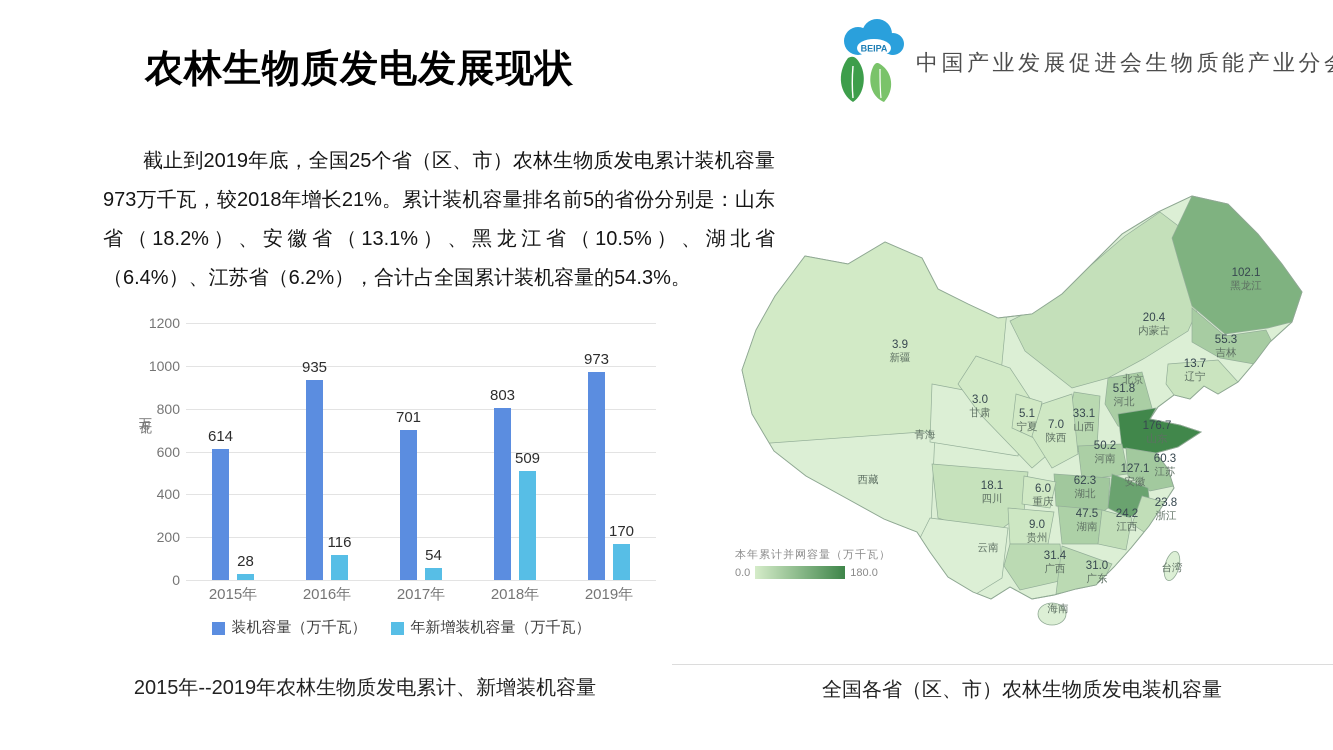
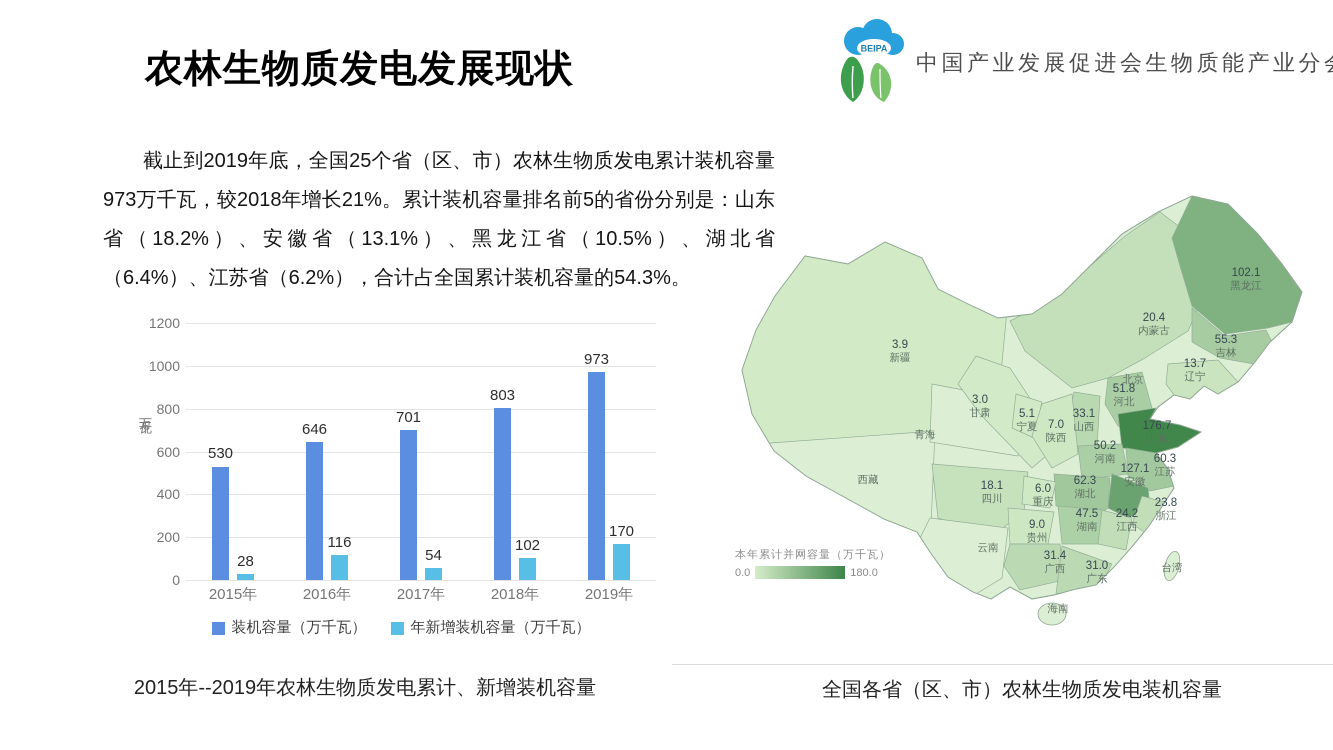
2015年--2019年农林生物质发电累计、新增装机容量/装机容量（万千瓦）/2015年: 614 -> 530
2015年--2019年农林生物质发电累计、新增装机容量/装机容量（万千瓦）/2016年: 935 -> 646
2015年--2019年农林生物质发电累计、新增装机容量/年新增装机容量（万千瓦）/2018年: 509 -> 102
